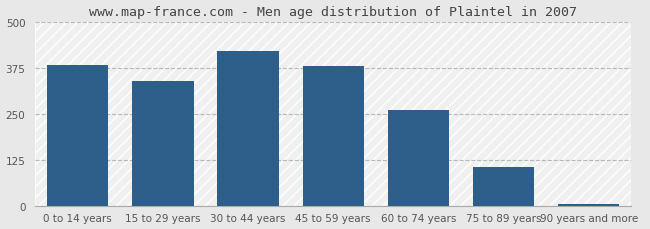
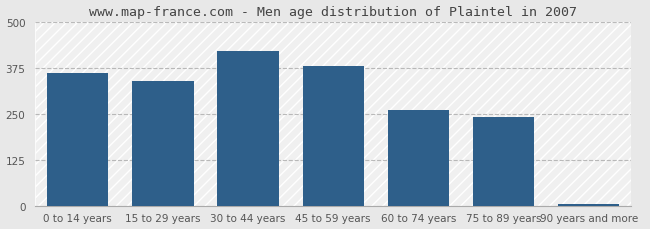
0 to 14 years: 381 -> 360
75 to 89 years: 105 -> 240
